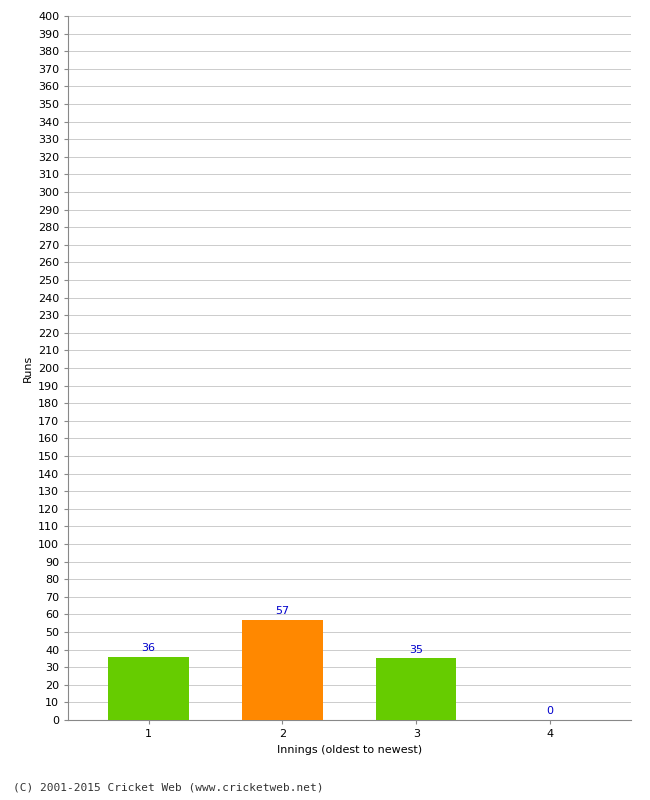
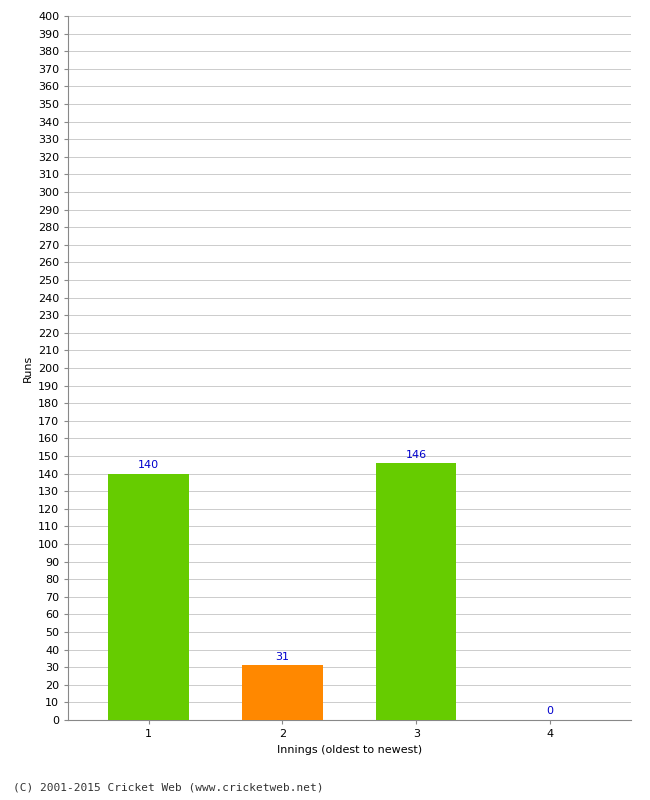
1: 36 -> 140
2: 57 -> 31
3: 35 -> 146
